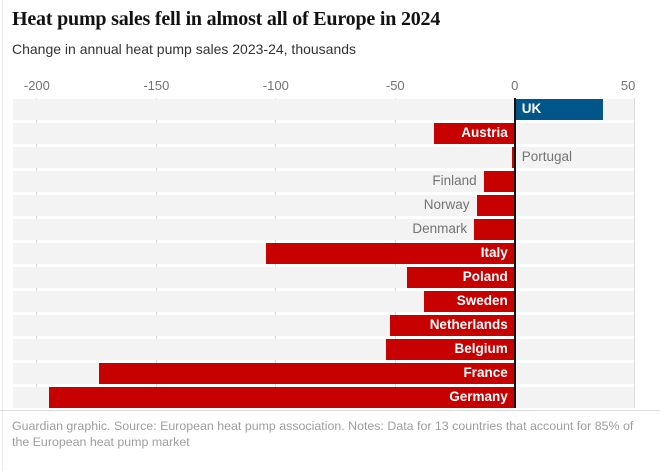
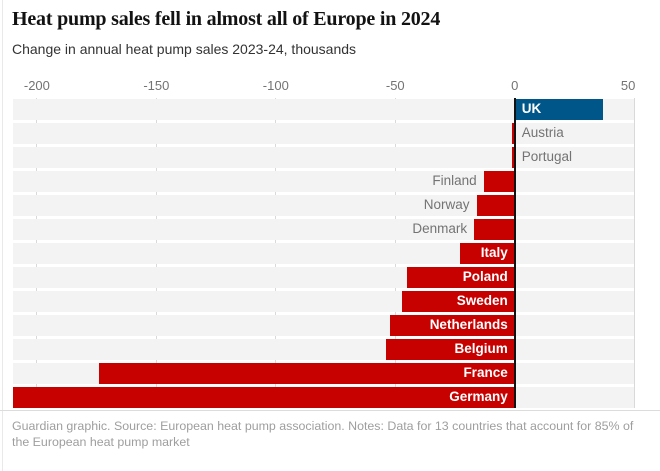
Austria: -34 -> -1
Italy: -104 -> -23
Sweden: -38 -> -47
Germany: -195 -> -210
